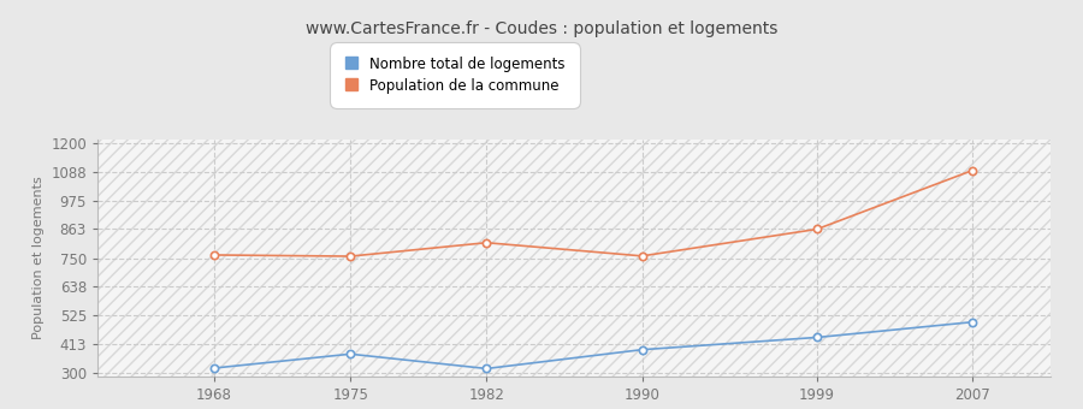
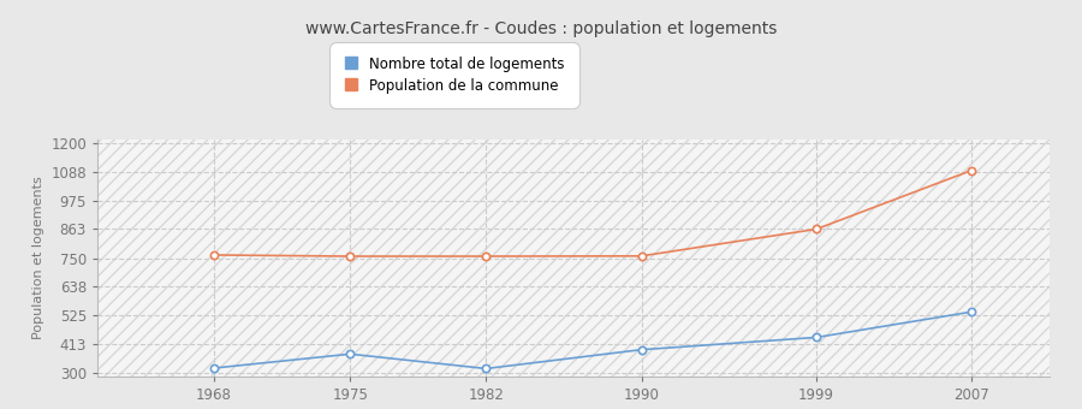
Population de la commune/1982: 810 -> 757
Nombre total de logements/2007: 500 -> 540
